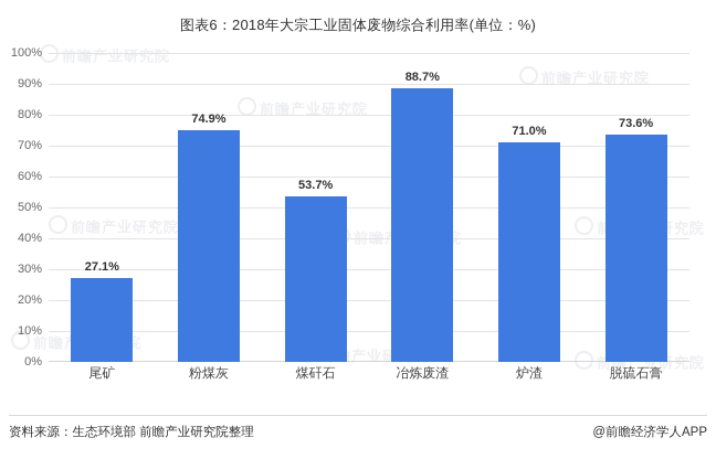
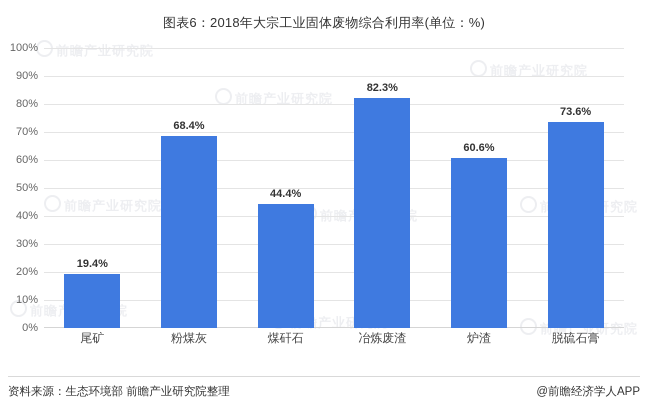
尾矿: 27.1% -> 19.4%
粉煤灰: 74.9% -> 68.4%
煤矸石: 53.7% -> 44.4%
冶炼废渣: 88.7% -> 82.3%
炉渣: 71.0% -> 60.6%
